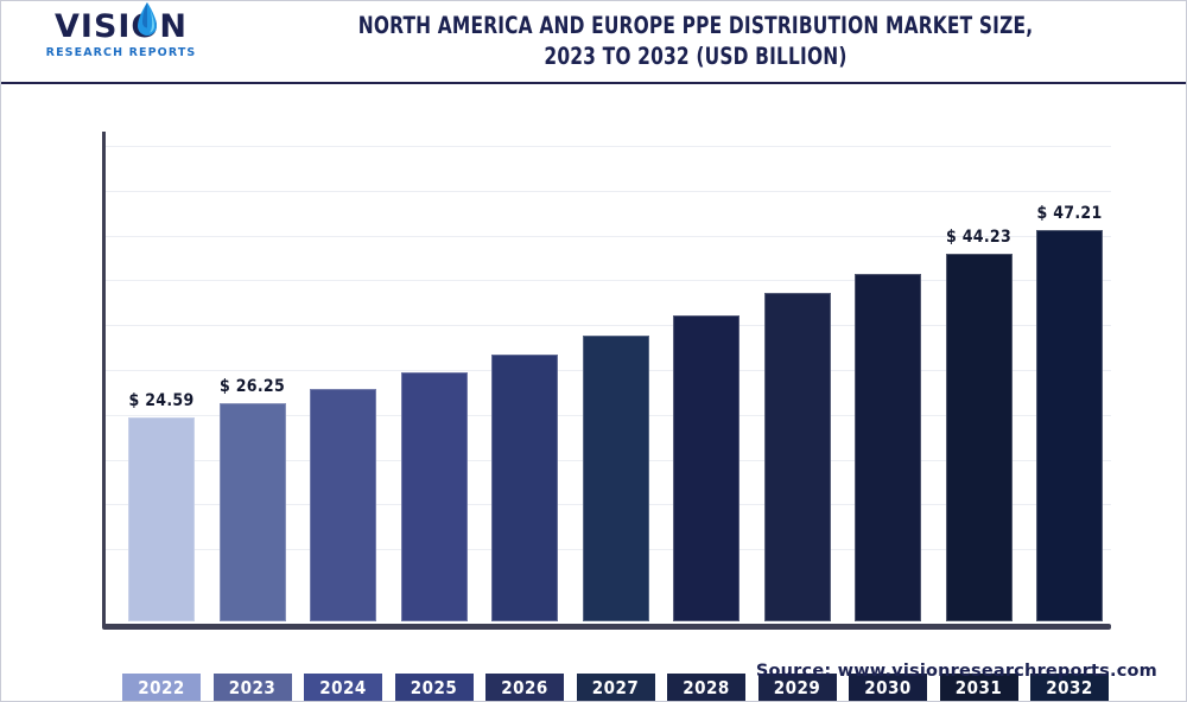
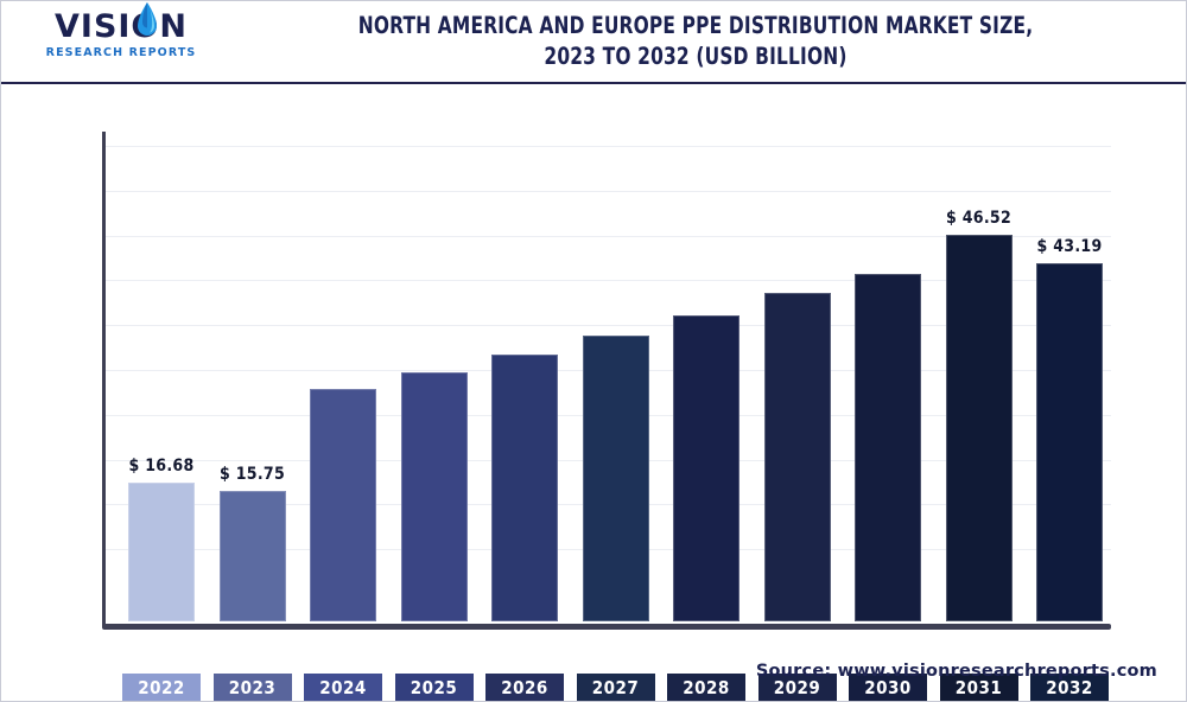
2022: 24.59 -> 16.68
2023: 26.25 -> 15.75
2031: 44.23 -> 46.52
2032: 47.21 -> 43.19
